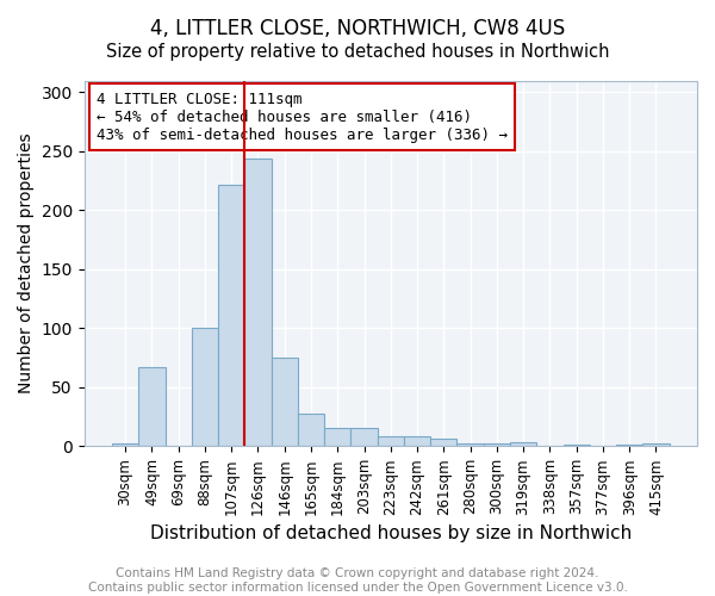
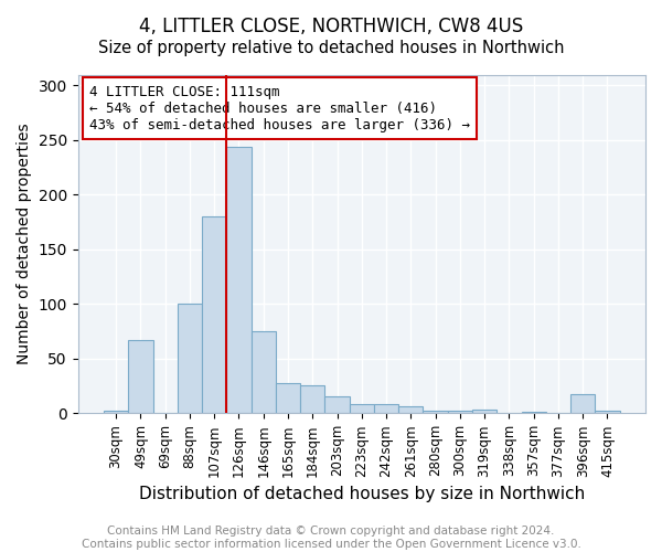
107sqm: 222 -> 180
184sqm: 15 -> 26
396sqm: 1 -> 18
